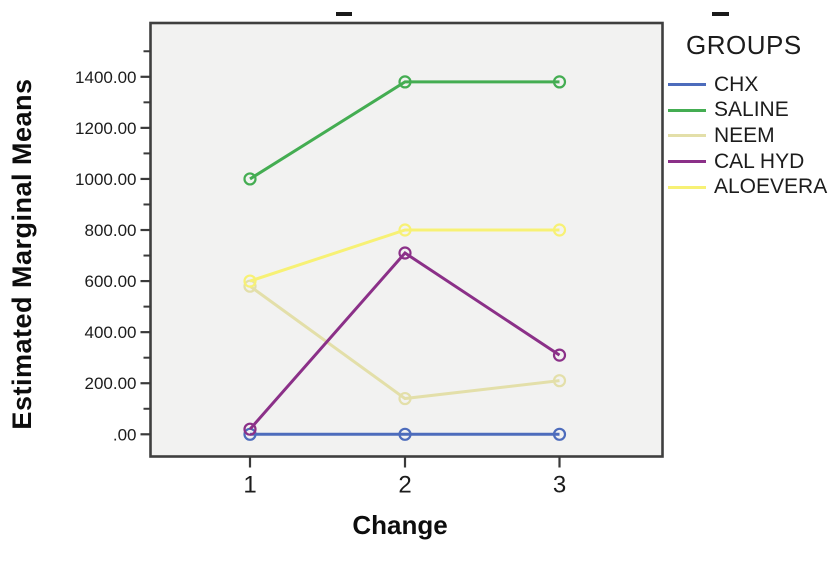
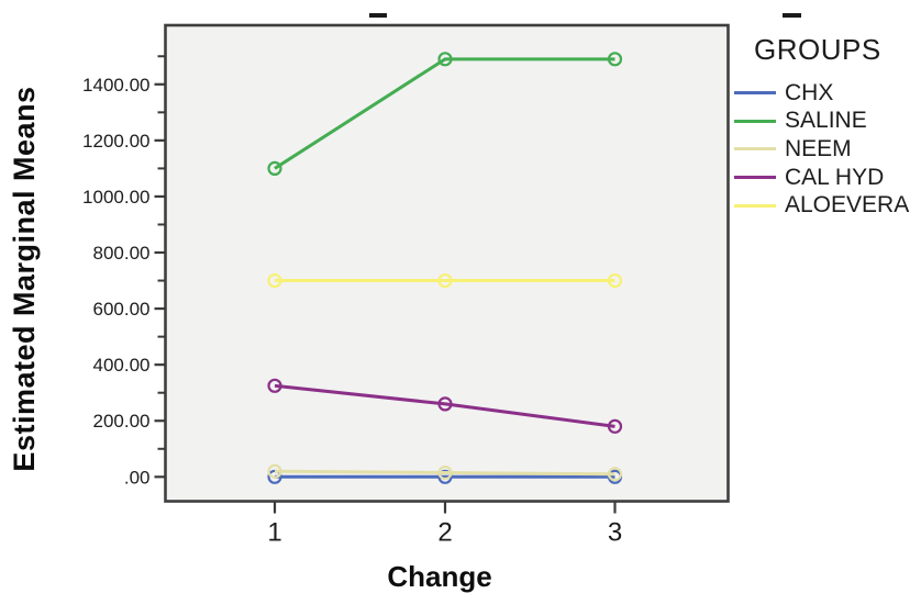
SALINE/1: 1000 -> 1100
NEEM/1: 580 -> 20
CAL HYD/1: 20 -> 320
ALOEVERA/1: 600 -> 700
SALINE/2: 1380 -> 1490
NEEM/2: 140 -> 20
CAL HYD/2: 710 -> 260
ALOEVERA/2: 800 -> 700
SALINE/3: 1380 -> 1490
NEEM/3: 210 -> 10
CAL HYD/3: 310 -> 180
ALOEVERA/3: 800 -> 700
